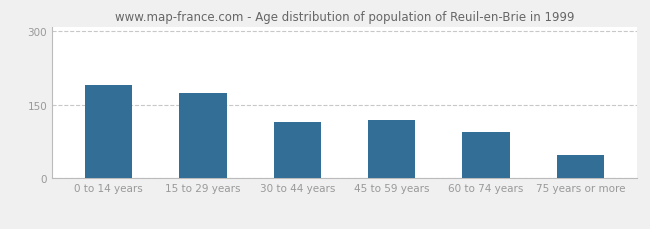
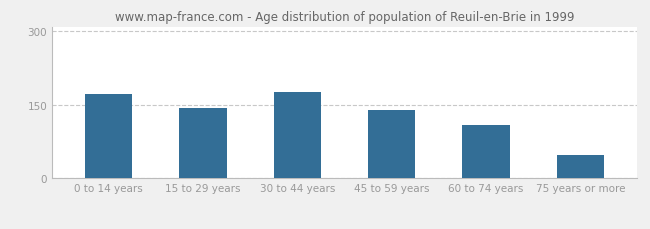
0 to 14 years: 190 -> 173
15 to 29 years: 175 -> 144
30 to 44 years: 115 -> 176
45 to 59 years: 120 -> 140
60 to 74 years: 95 -> 109
